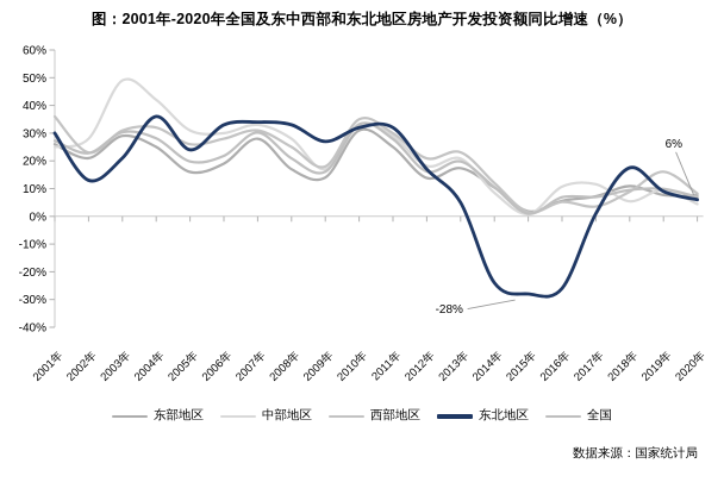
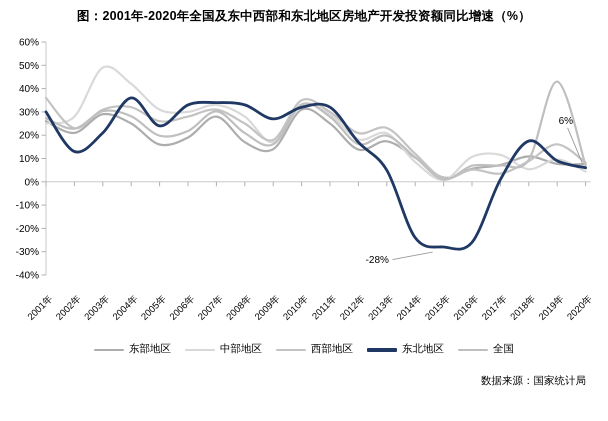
全国/2019年: 10% -> 43%
